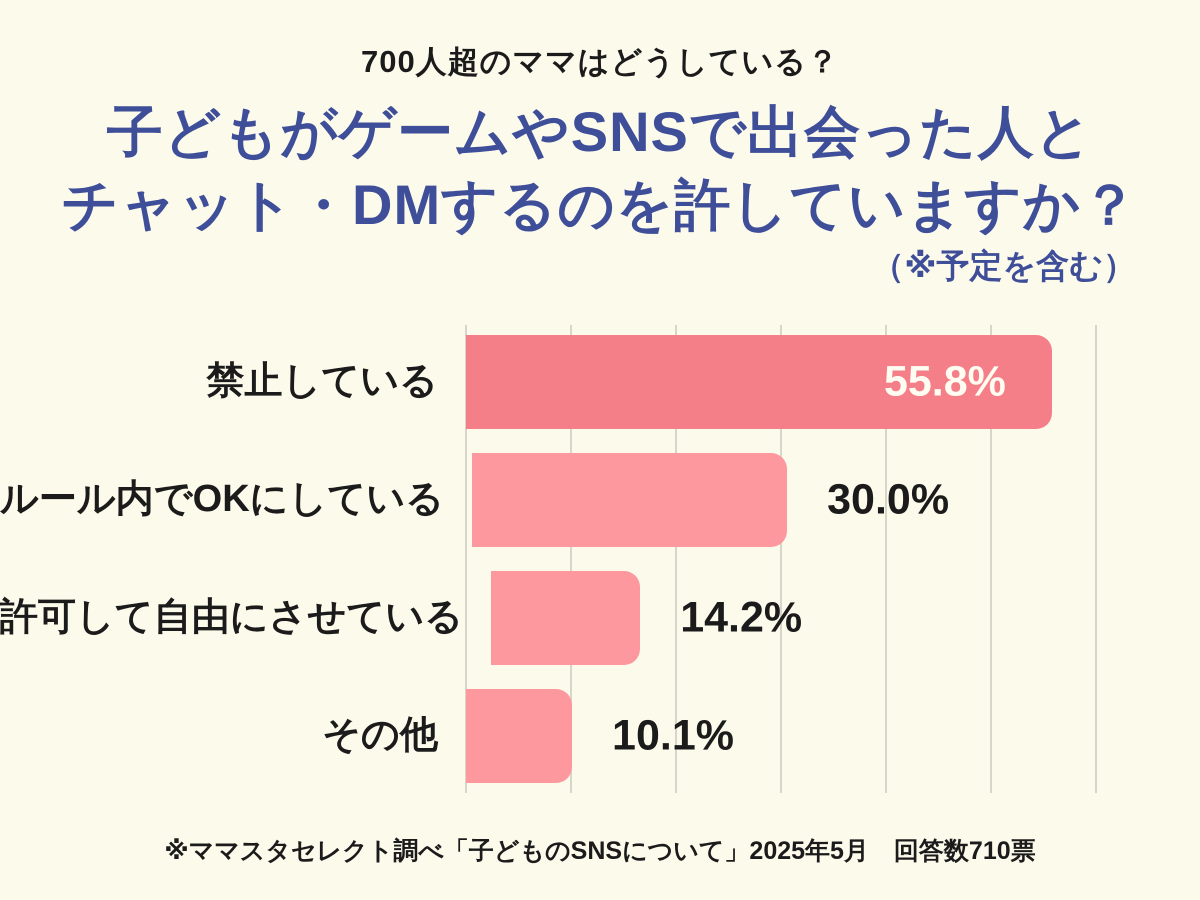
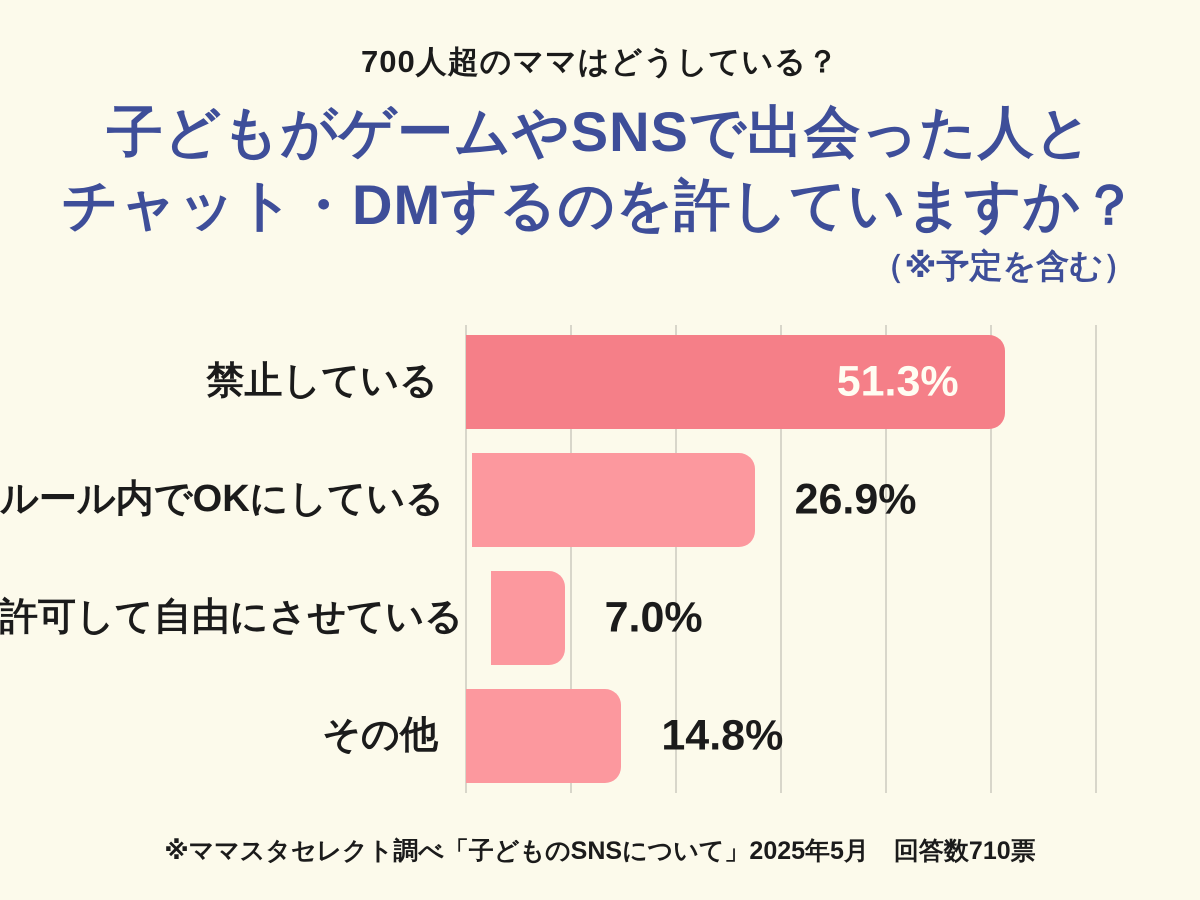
禁止している: 55.8% -> 51.3%
ルール内でOKにしている: 30.0% -> 26.9%
許可して自由にさせている: 14.2% -> 7.0%
その他: 10.1% -> 14.8%
